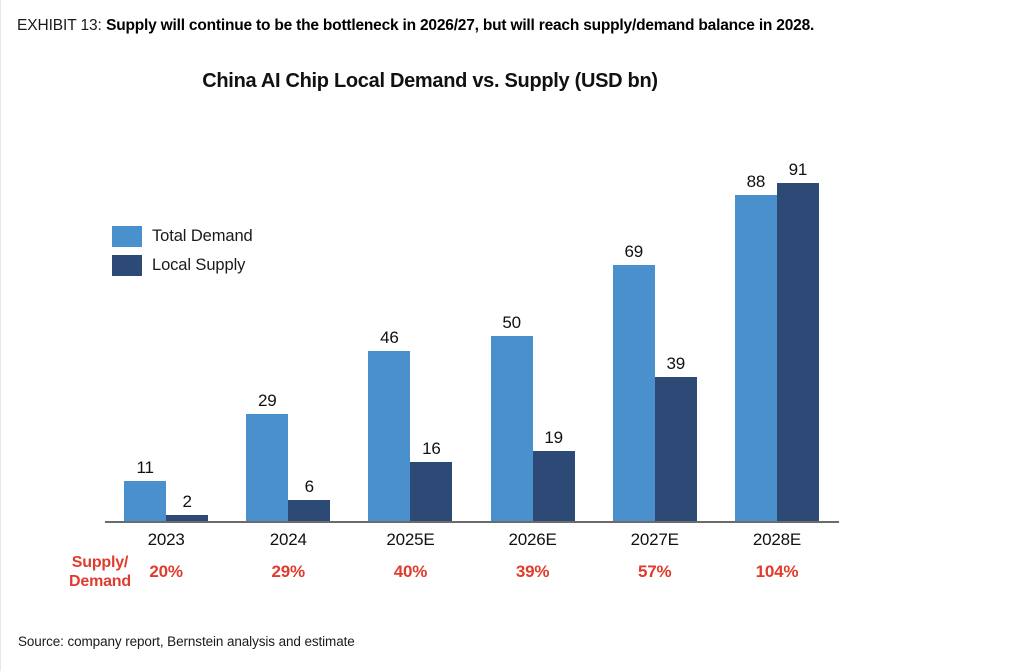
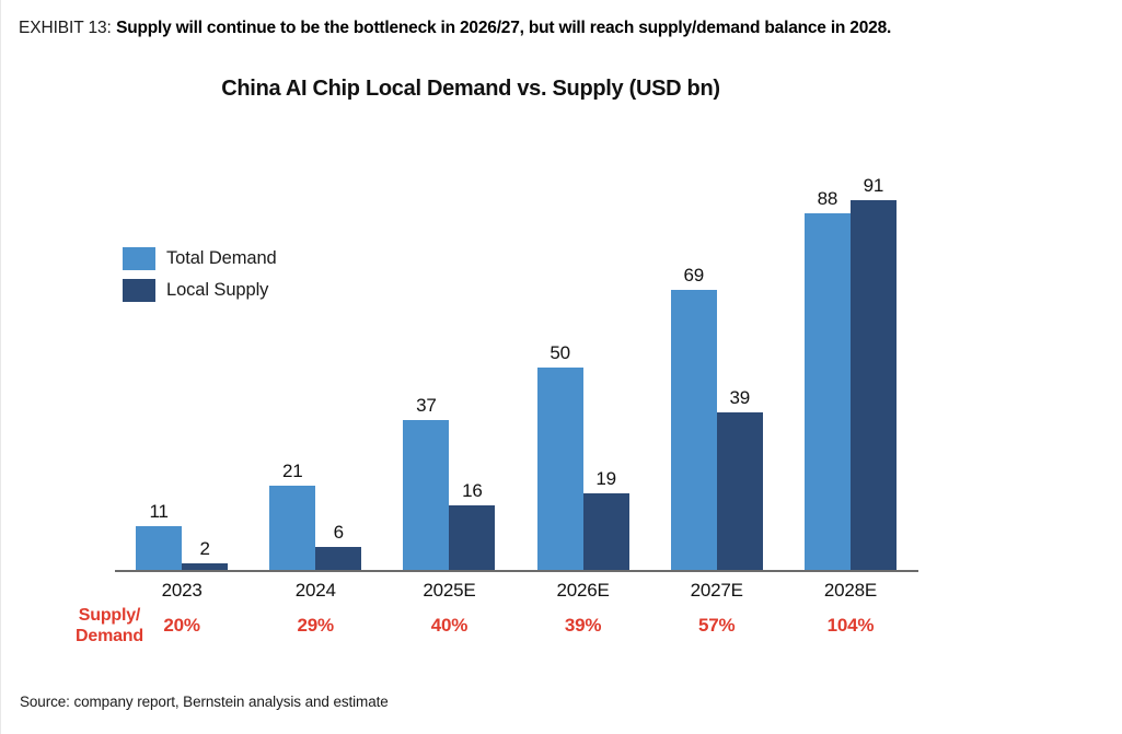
Total Demand/2024: 29 -> 21
Total Demand/2025E: 46 -> 37
